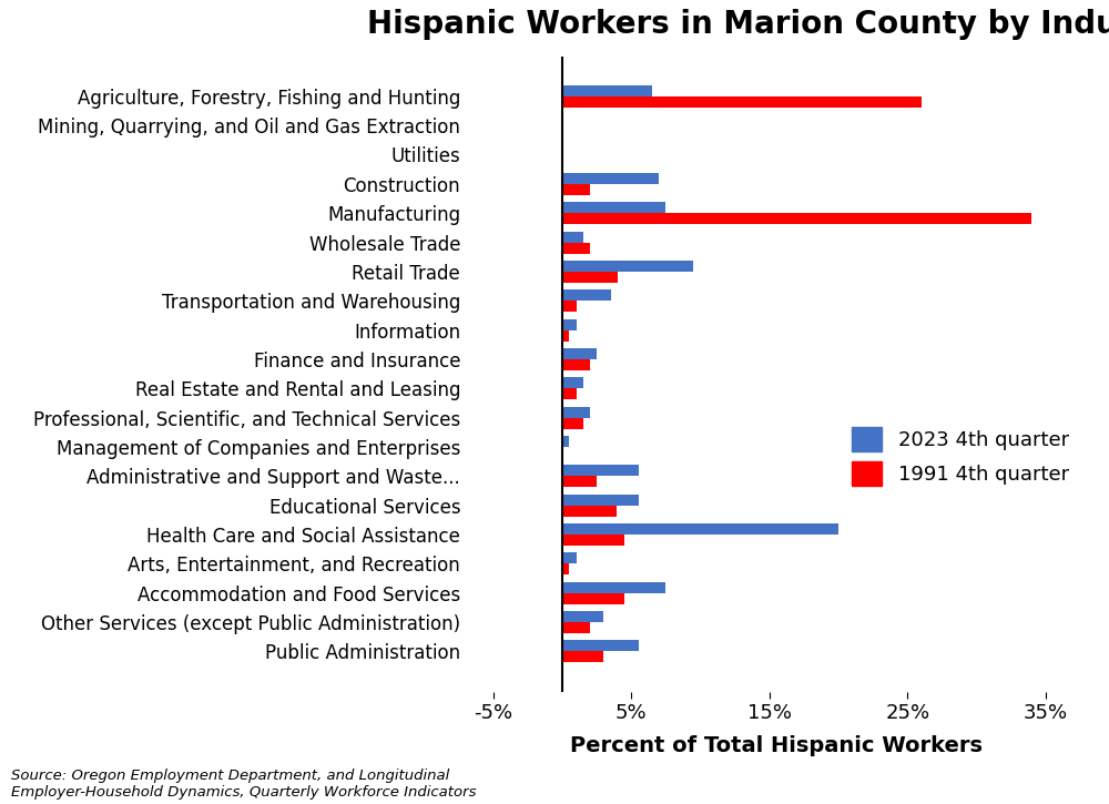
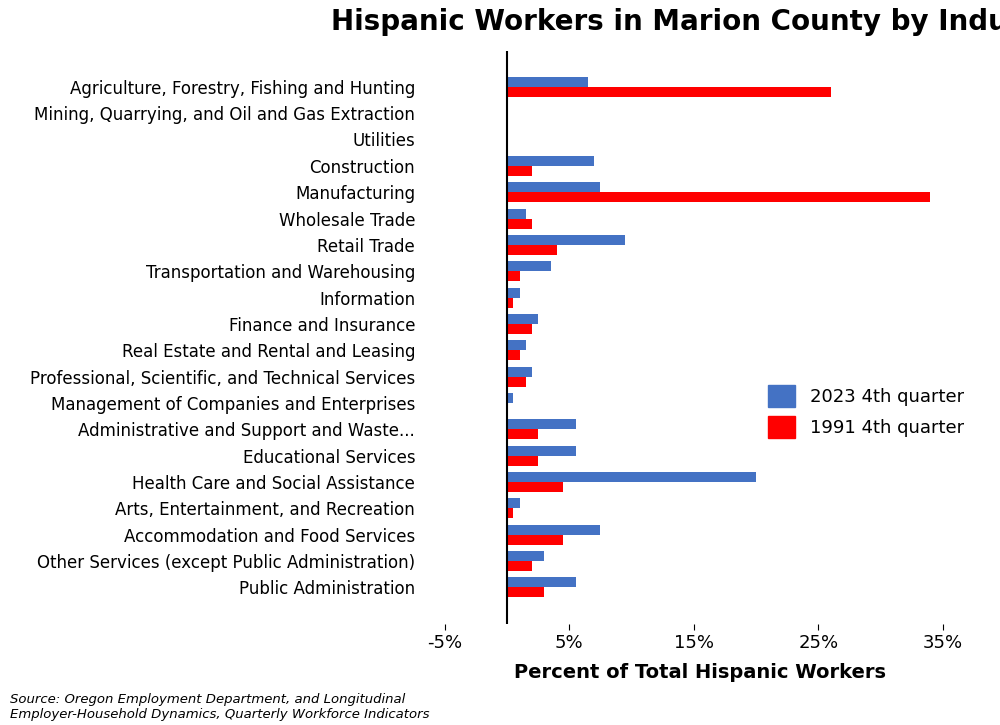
1991 4th quarter/Educational Services: 3.9% -> 2.5%
